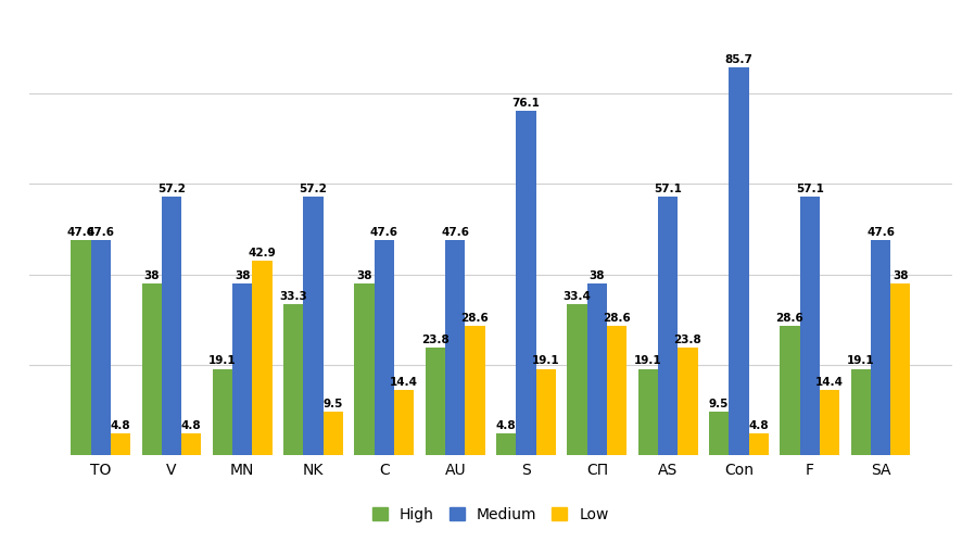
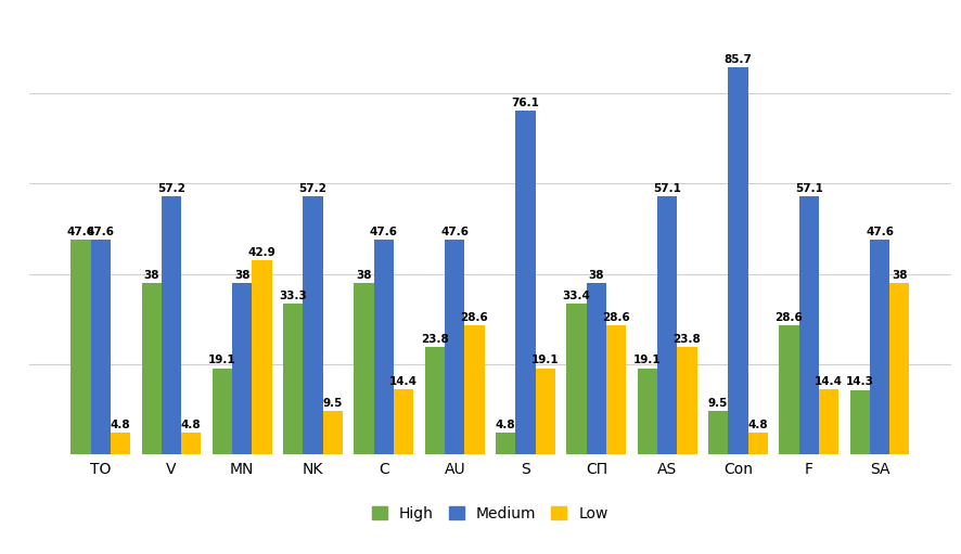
High/SA: 19.1 -> 14.3
